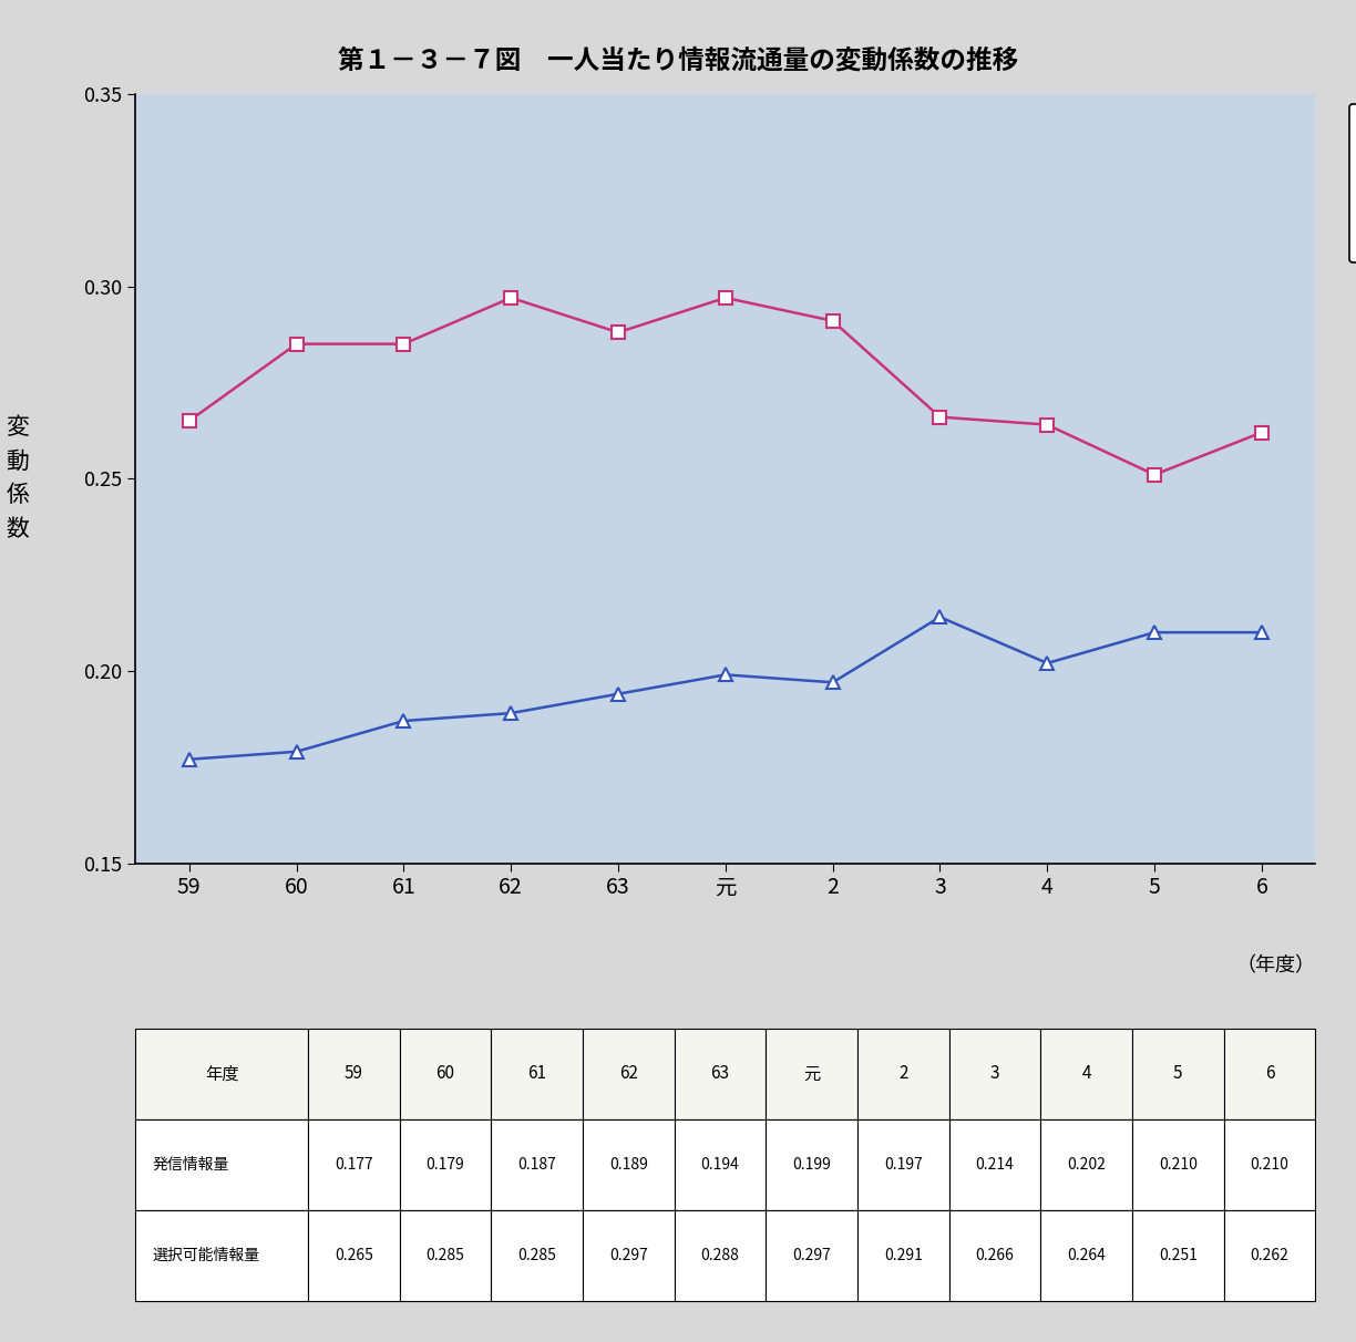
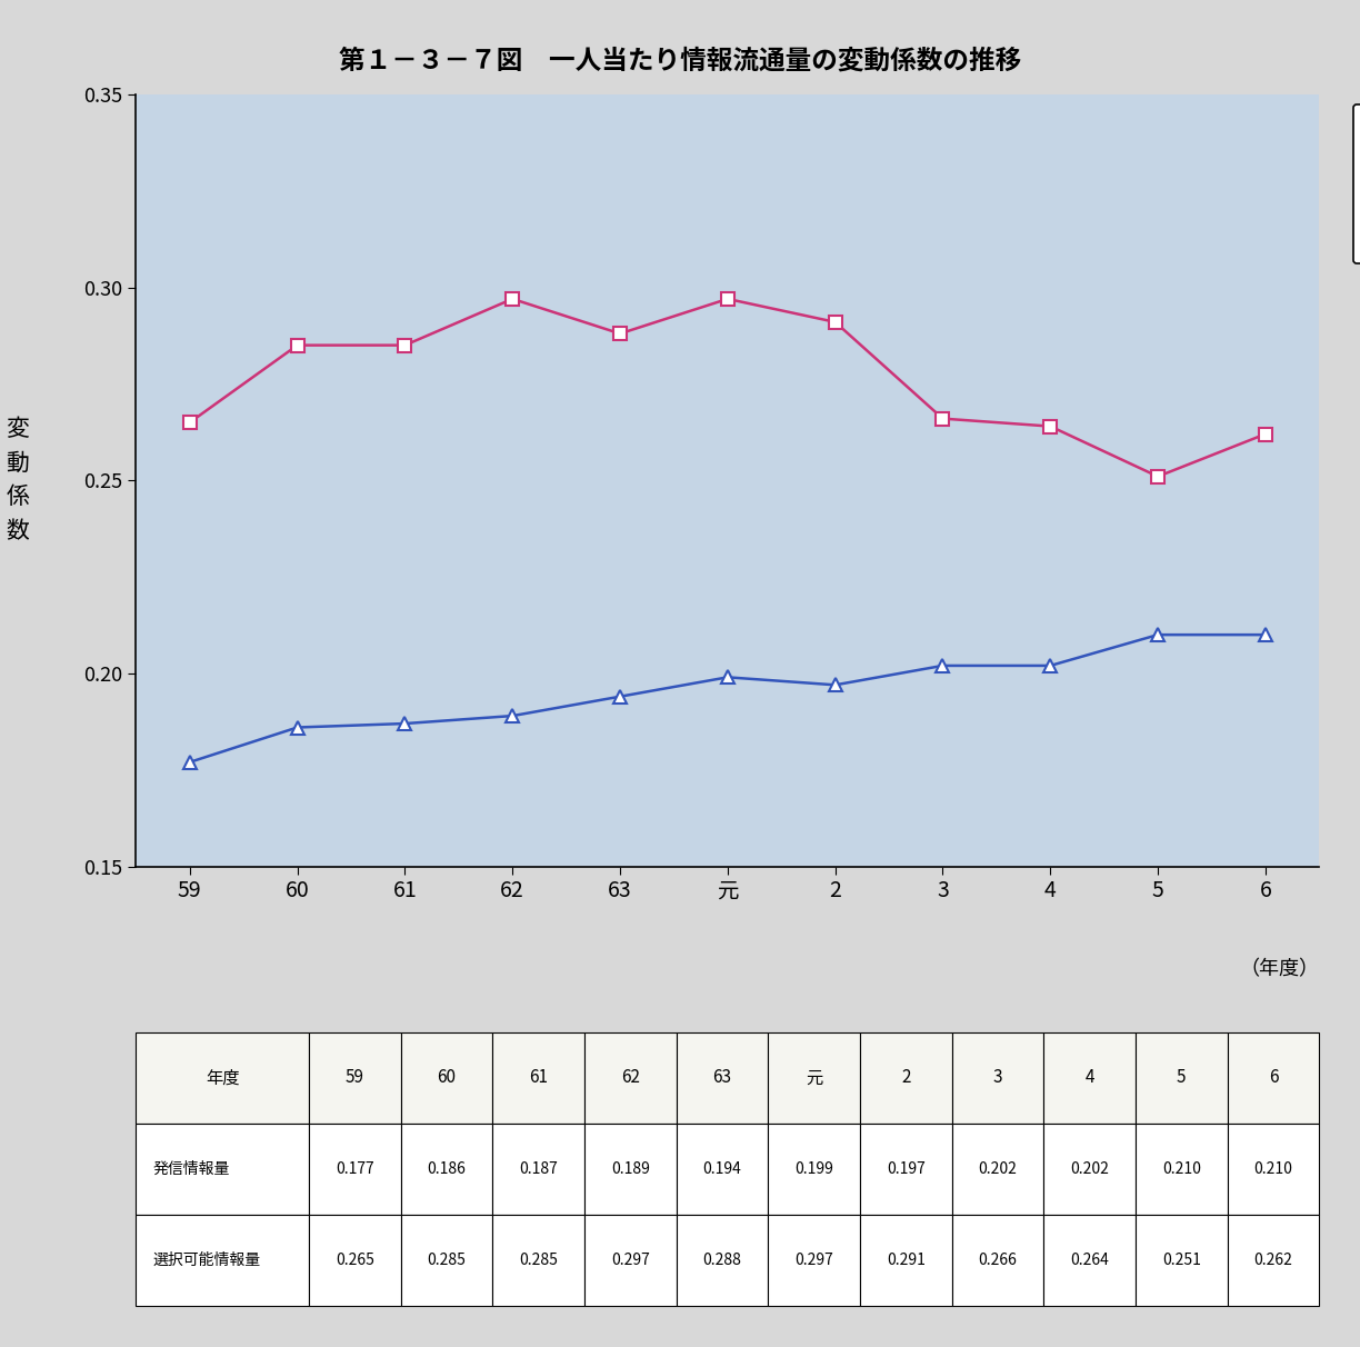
発信情報量/60: 0.179 -> 0.186
発信情報量/3: 0.214 -> 0.202
